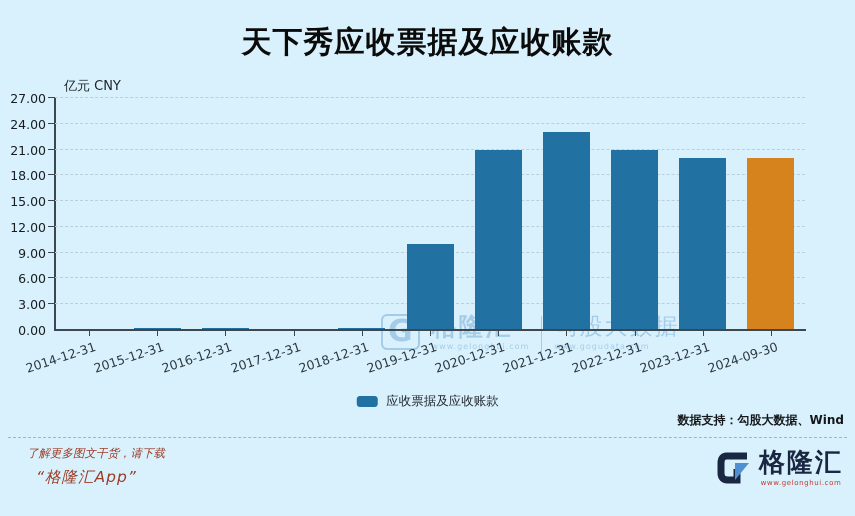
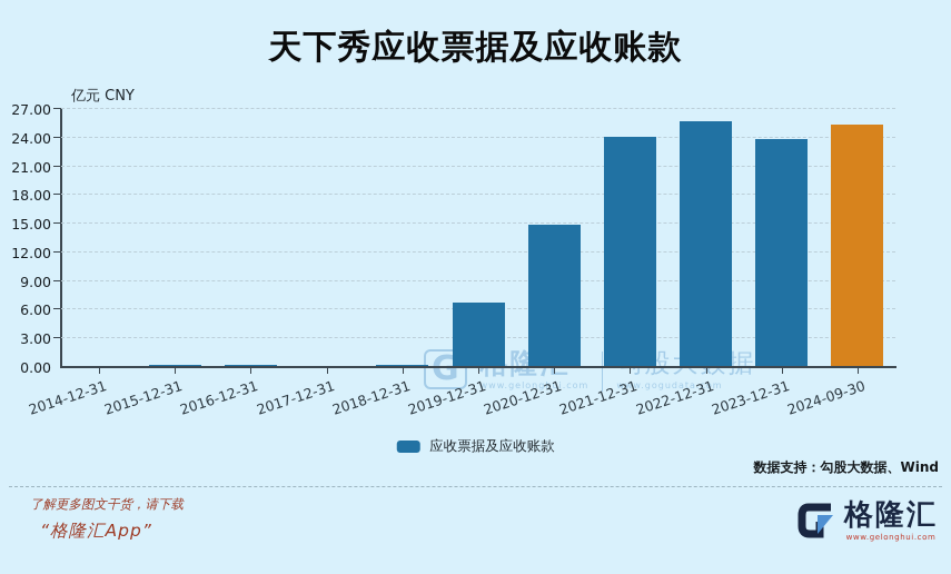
2019-12-31: 10 -> 7
2020-12-31: 21 -> 15
2021-12-31: 23 -> 24
2022-12-31: 21 -> 26
2023-12-31: 20 -> 24
2024-09-30: 20 -> 25
